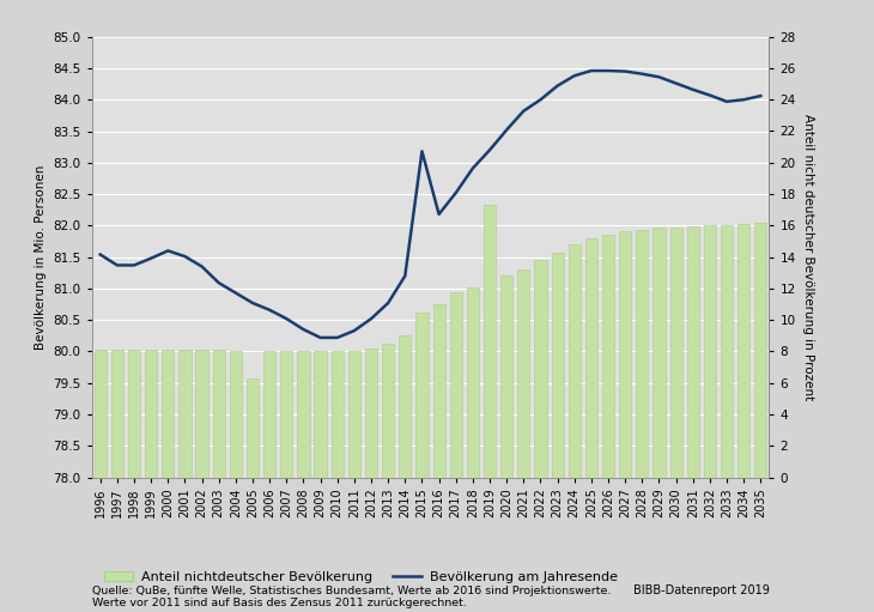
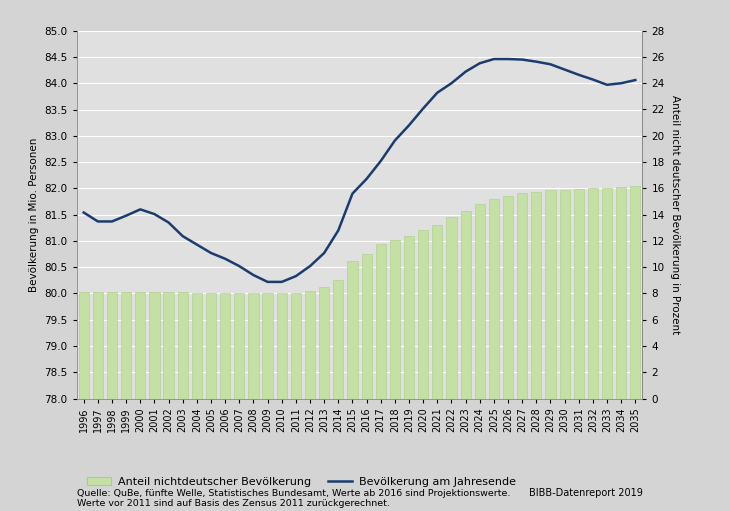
Anteil nichtdeutscher Bevölkerung/2005: 6.3 -> 8.0
Bevölkerung am Jahresende/2015: 83.18 -> 81.90
Anteil nichtdeutscher Bevölkerung/2019: 17.3 -> 12.4
